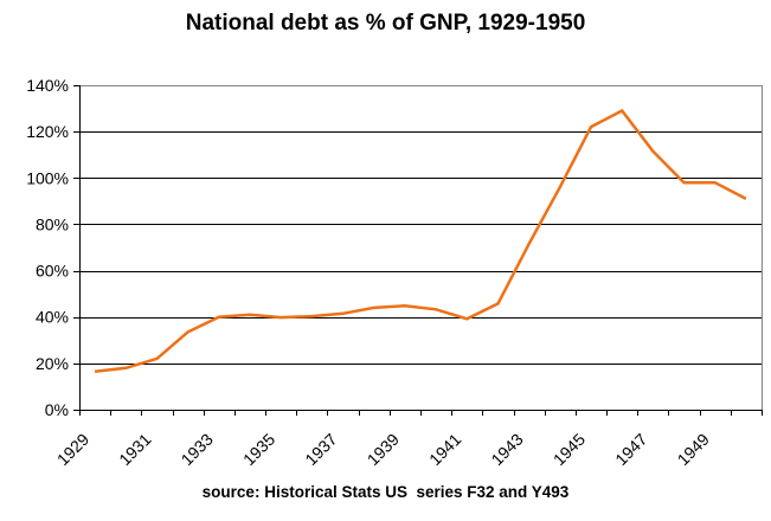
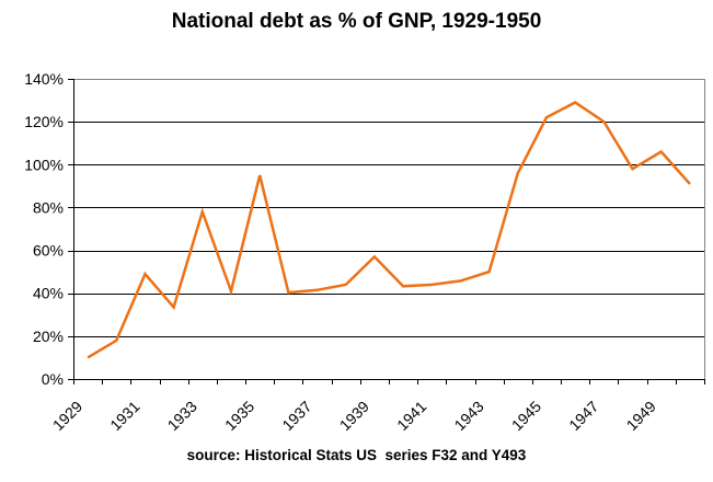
1929: 16% -> 10%
1931: 22% -> 49%
1933: 40% -> 78%
1935: 40% -> 95%
1939: 45% -> 57%
1941: 39% -> 44%
1943: 72% -> 50%
1947: 112% -> 120%
1949: 98% -> 106%
